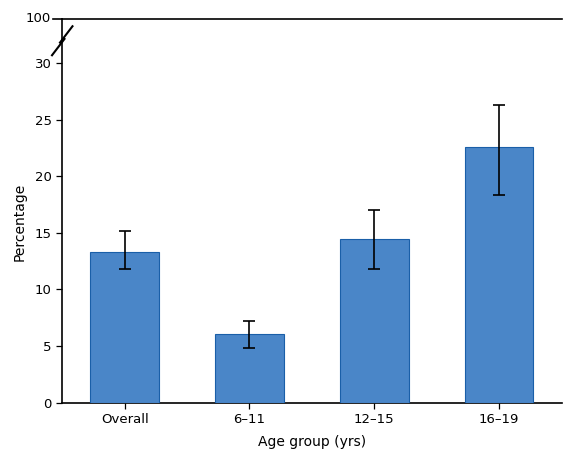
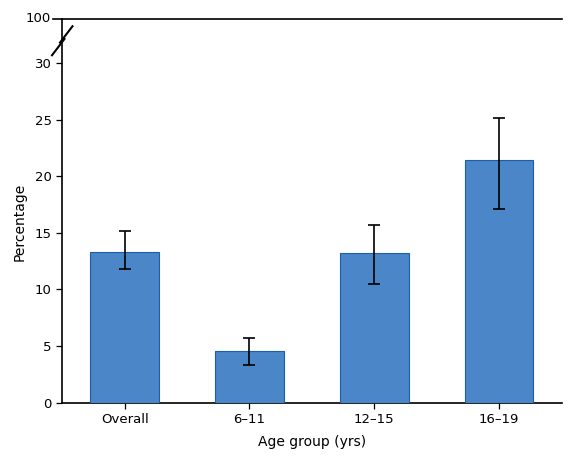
6–11: 6.1 -> 4.6
12–15: 14.5 -> 13.2
16–19: 22.6 -> 21.4
